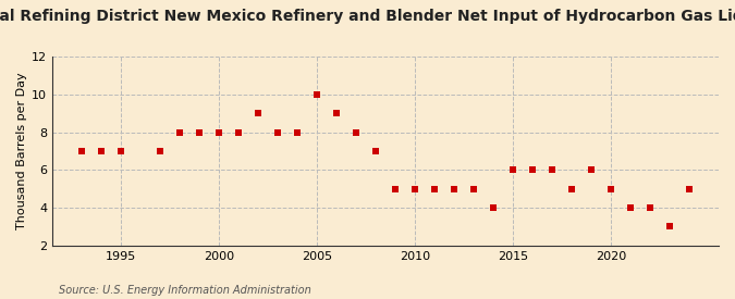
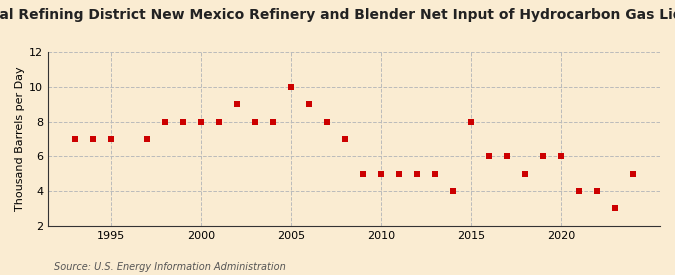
2015: 6 -> 8
2020: 5 -> 6
